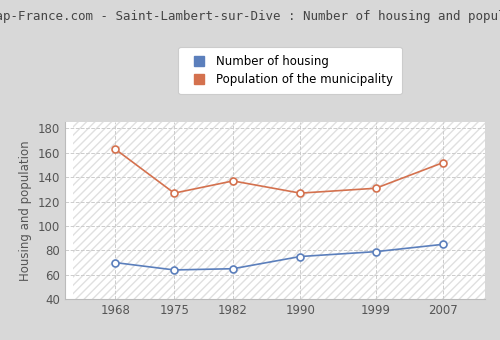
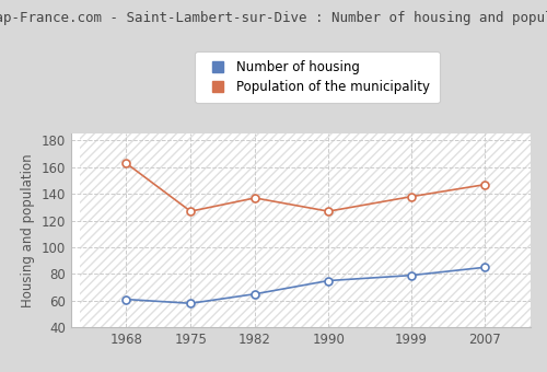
Number of housing/1968: 70 -> 61
Number of housing/1975: 64 -> 58
Population of the municipality/1999: 131 -> 138
Population of the municipality/2007: 152 -> 147
